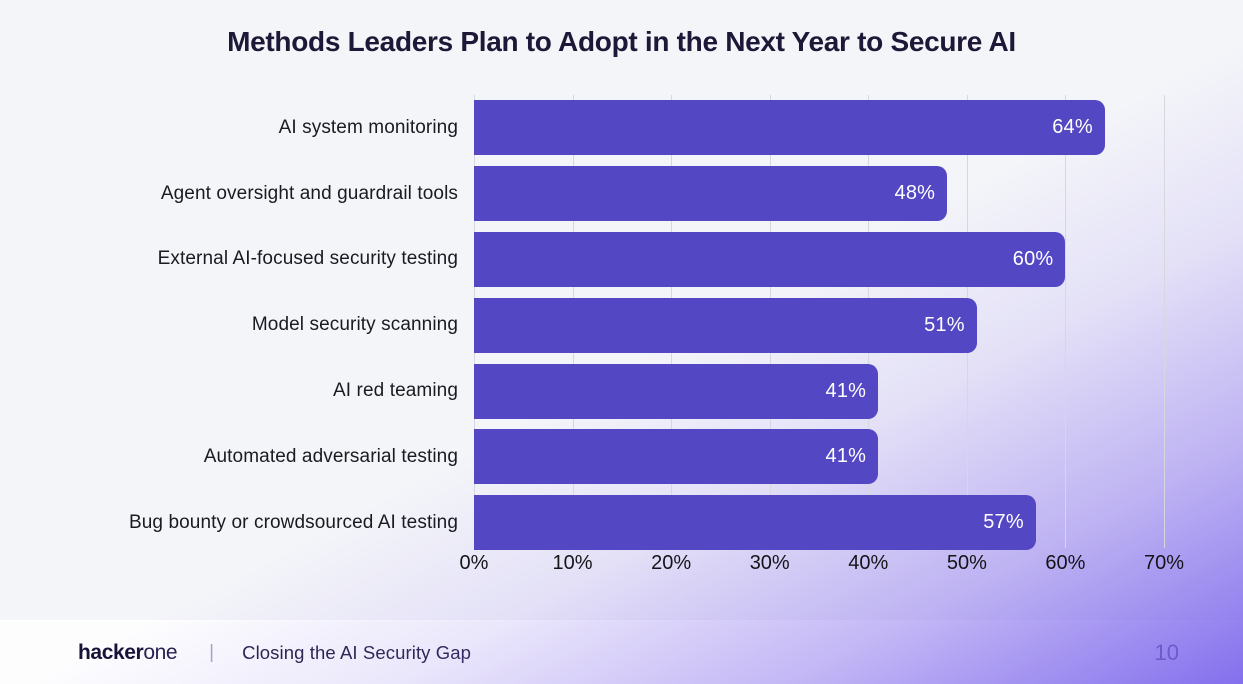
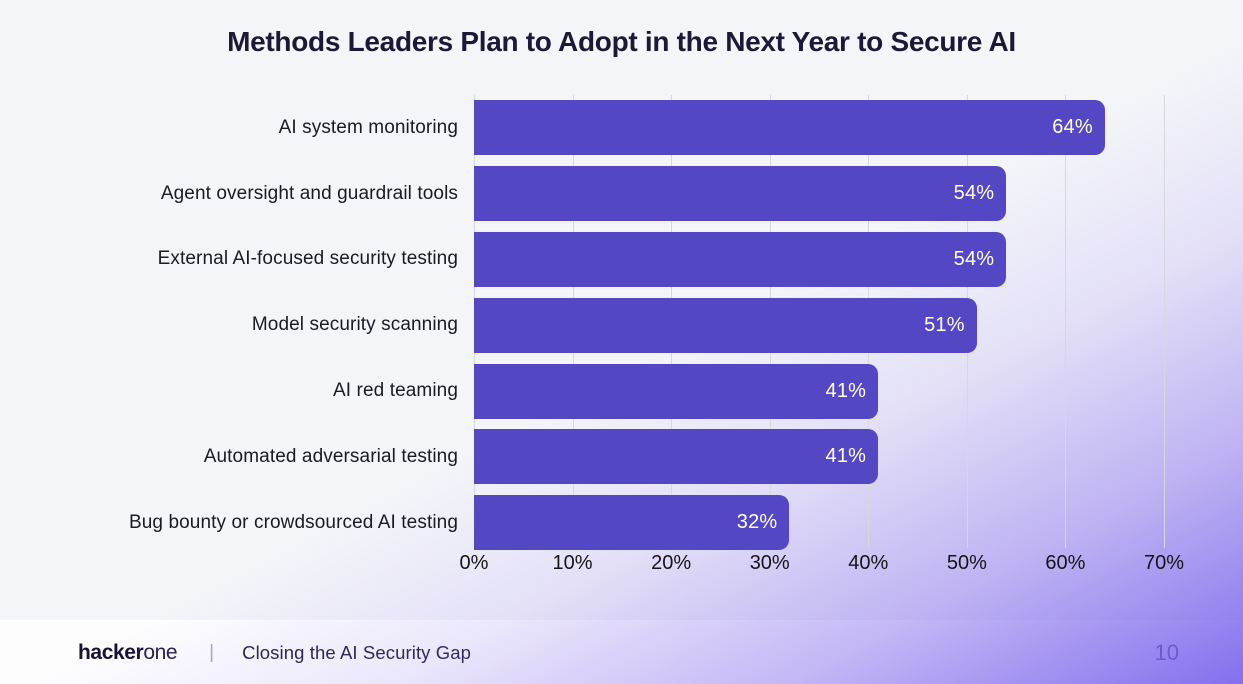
Agent oversight and guardrail tools: 48% -> 54%
External AI-focused security testing: 60% -> 54%
Bug bounty or crowdsourced AI testing: 57% -> 32%
